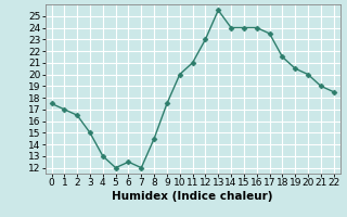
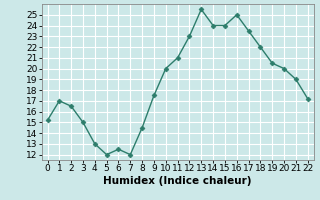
0: 17.5 -> 15.2
16: 24.0 -> 25.0
18: 21.5 -> 22.0
22: 18.5 -> 17.2
